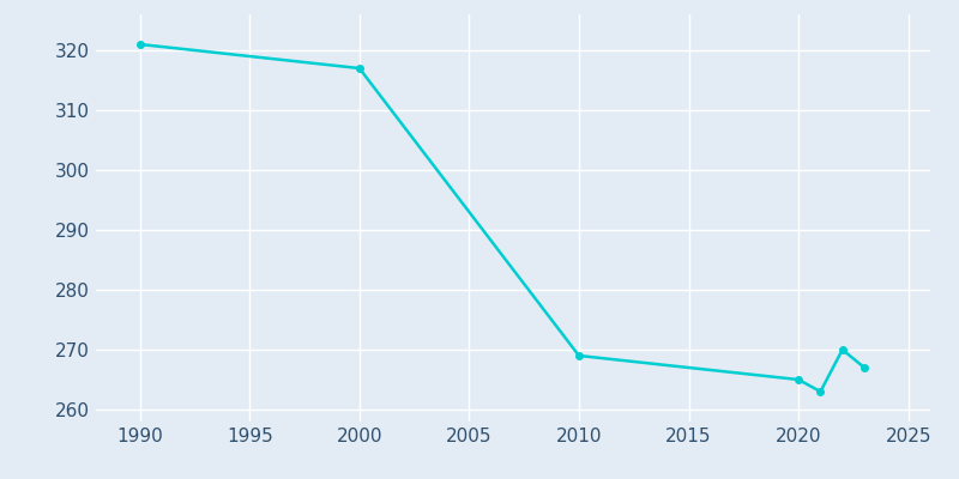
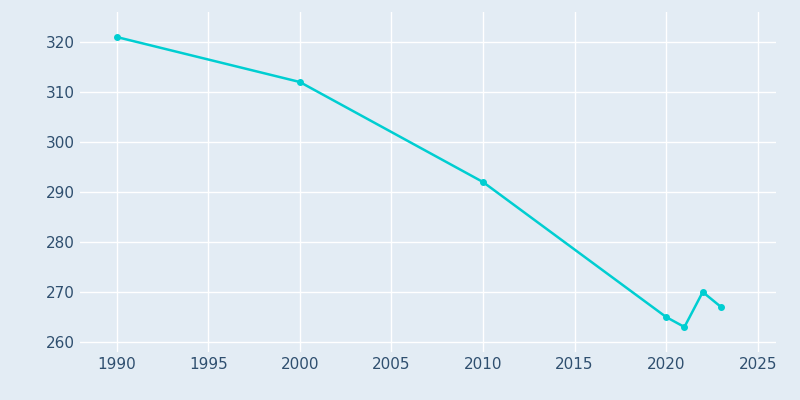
2000: 317 -> 312
2010: 269 -> 292
